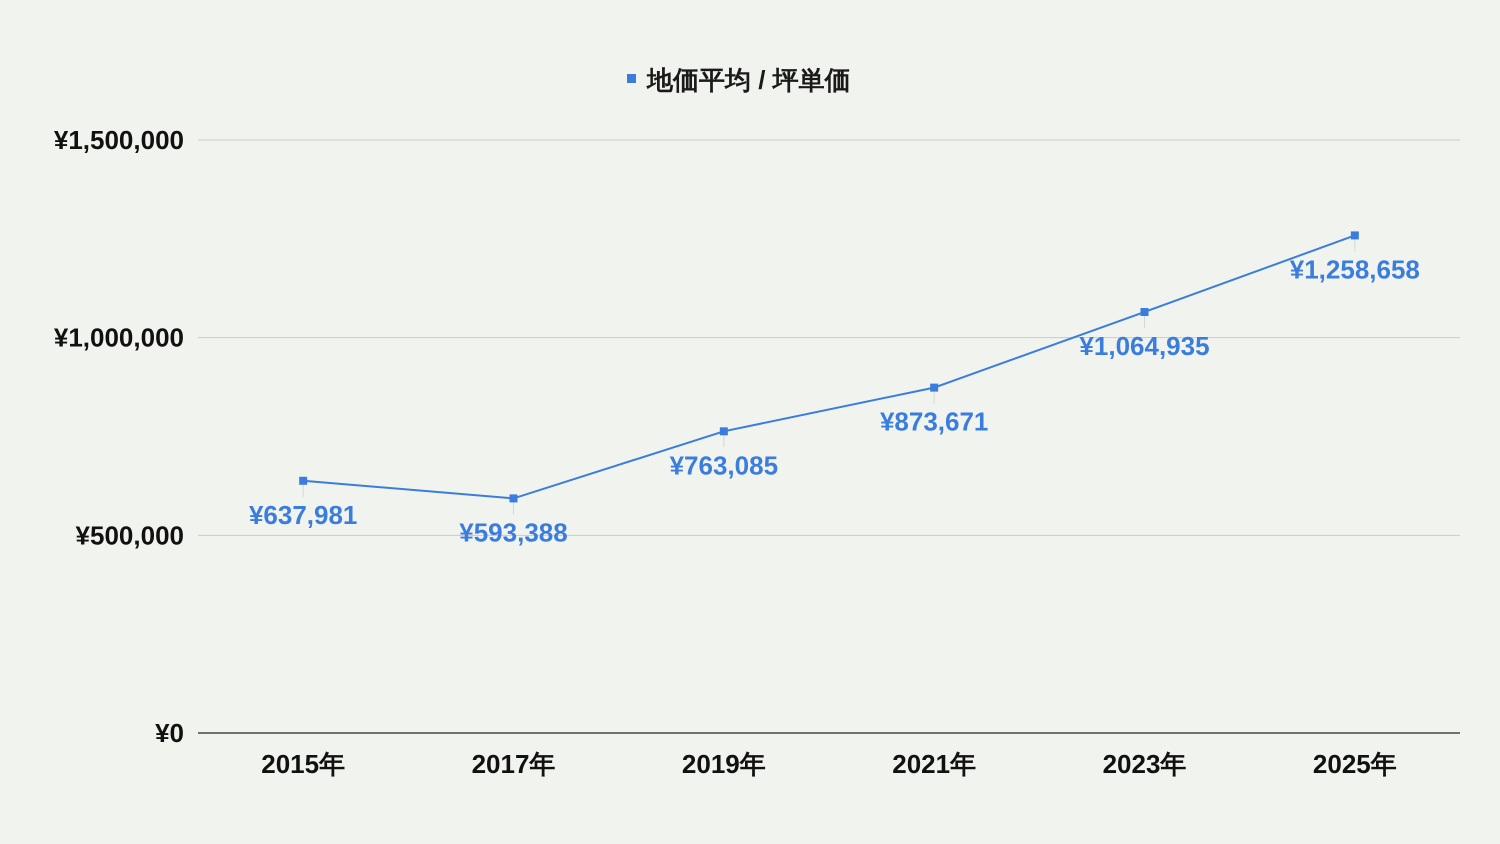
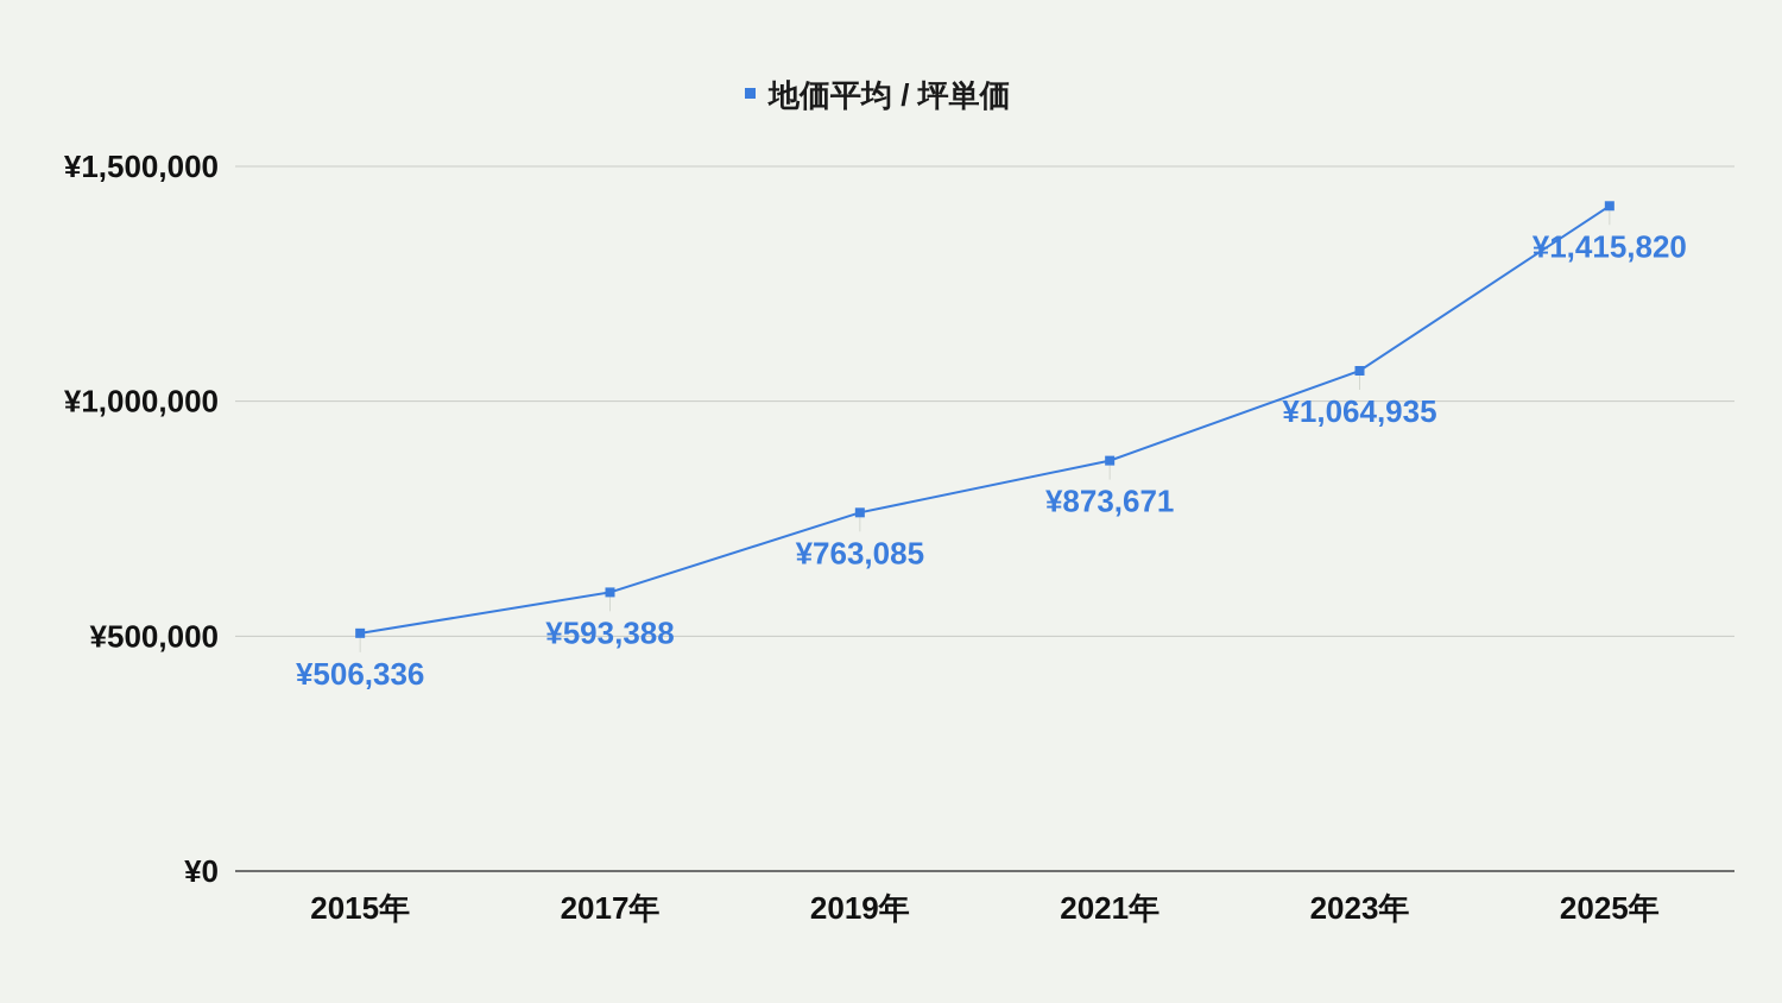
2015年: ¥637,981 -> ¥506,336
2025年: ¥1,258,658 -> ¥1,415,820
